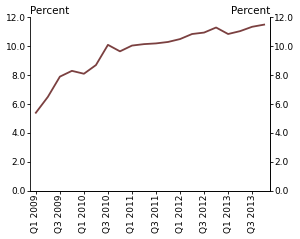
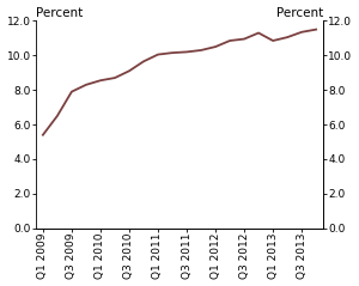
Q1 2010: 8.1 -> 8.6
Q3 2010: 10.1 -> 9.1
